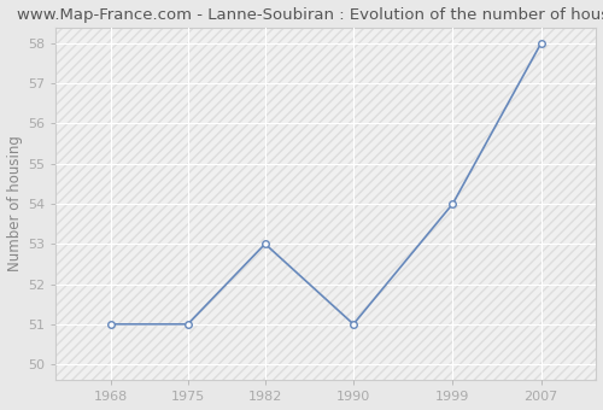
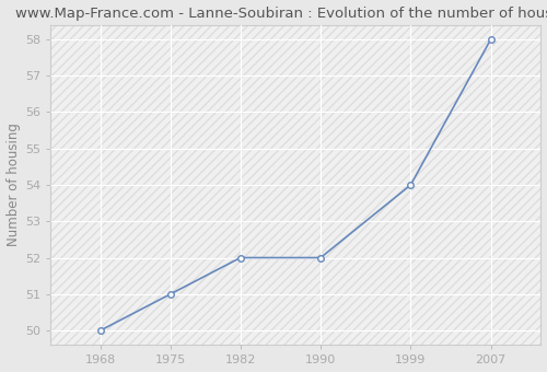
1968: 51 -> 50
1982: 53 -> 52
1990: 51 -> 52
